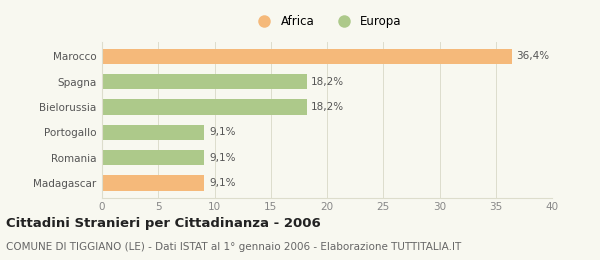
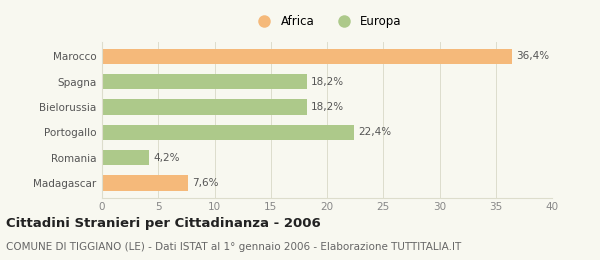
Portogallo: 9,1% -> 22,4%
Romania: 9,1% -> 4,2%
Madagascar: 9,1% -> 7,6%
